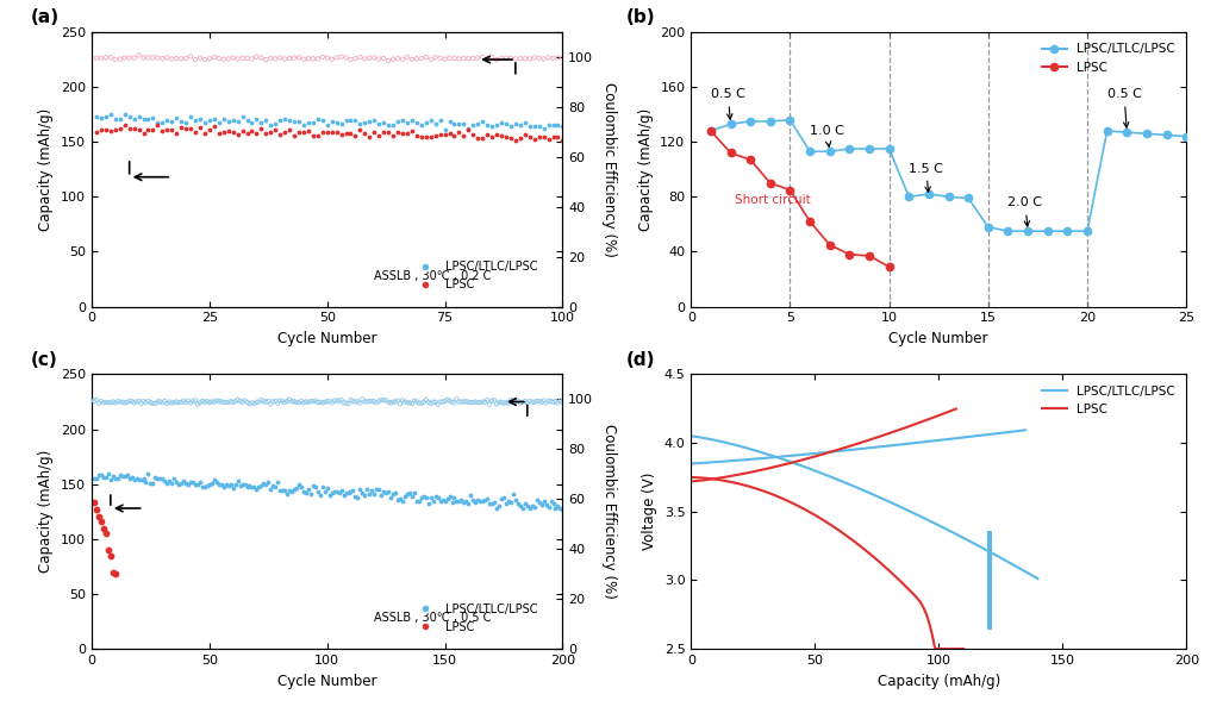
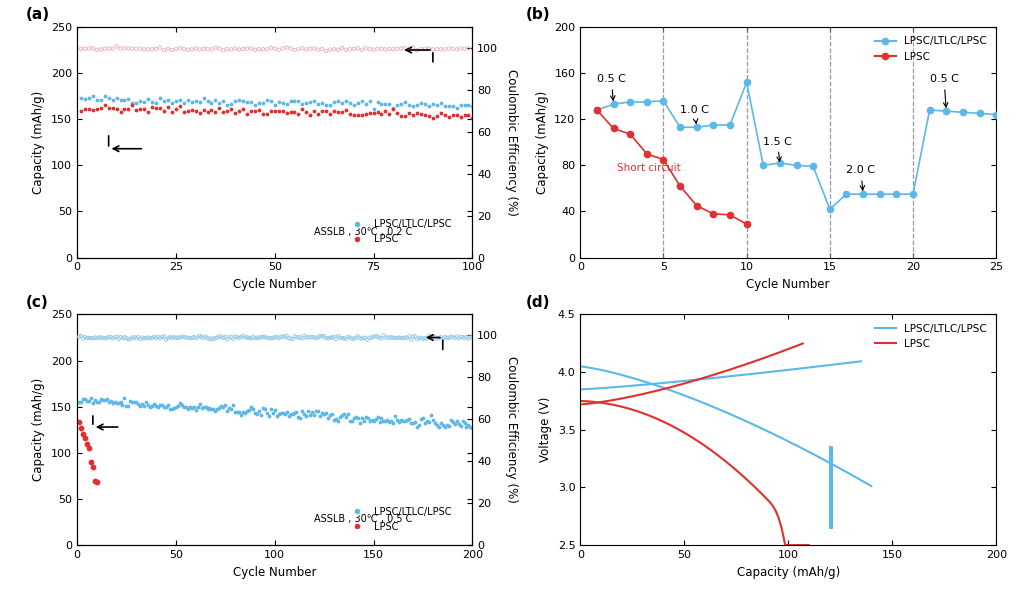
LPSC/LTLC/LPSC/10: 115 -> 152
LPSC/LTLC/LPSC/15: 58 -> 42
